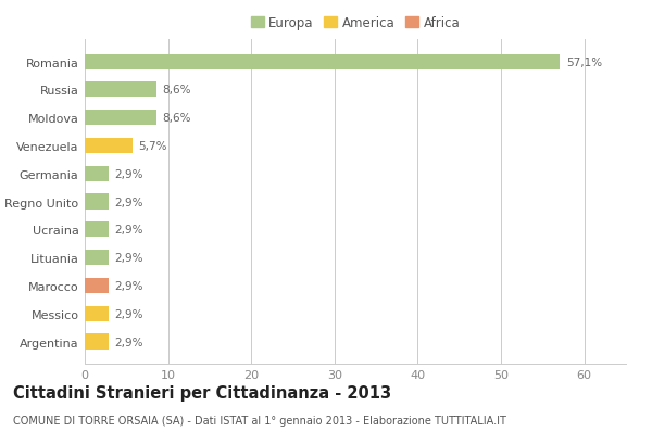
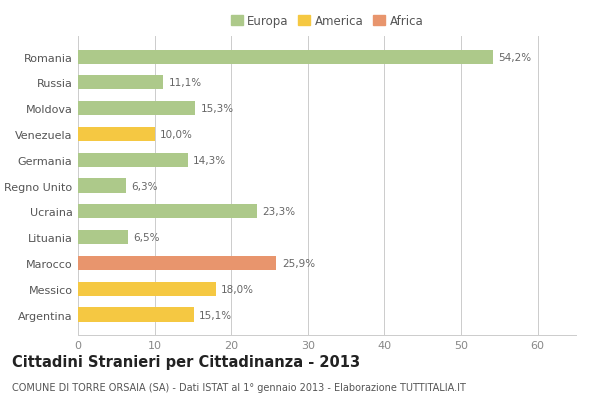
Romania: 57,1% -> 54,2%
Russia: 8,6% -> 11,1%
Moldova: 8,6% -> 15,3%
Venezuela: 5,7% -> 10,0%
Germania: 2,9% -> 14,3%
Regno Unito: 2,9% -> 6,3%
Ucraina: 2,9% -> 23,3%
Lituania: 2,9% -> 6,5%
Marocco: 2,9% -> 25,9%
Messico: 2,9% -> 18,0%
Argentina: 2,9% -> 15,1%
